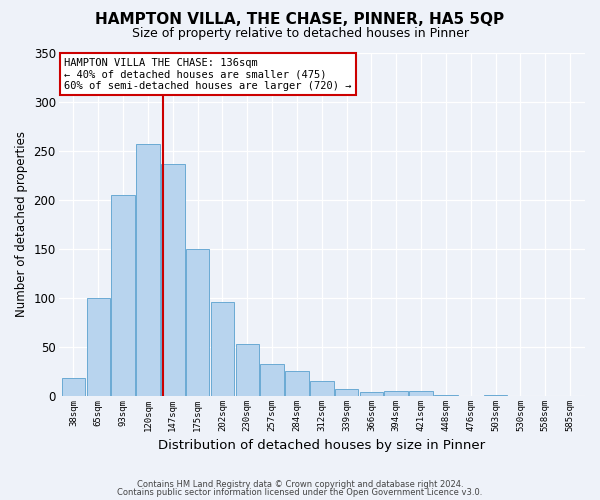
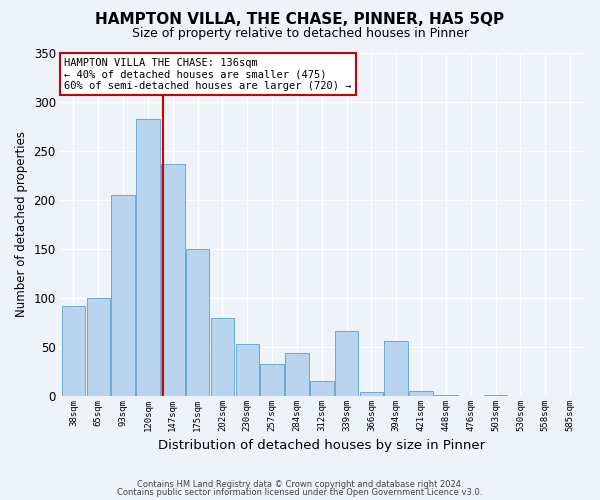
38sqm: 18 -> 92
120sqm: 257 -> 282
202sqm: 96 -> 80
284sqm: 26 -> 44
339sqm: 7 -> 66
394sqm: 5 -> 56
